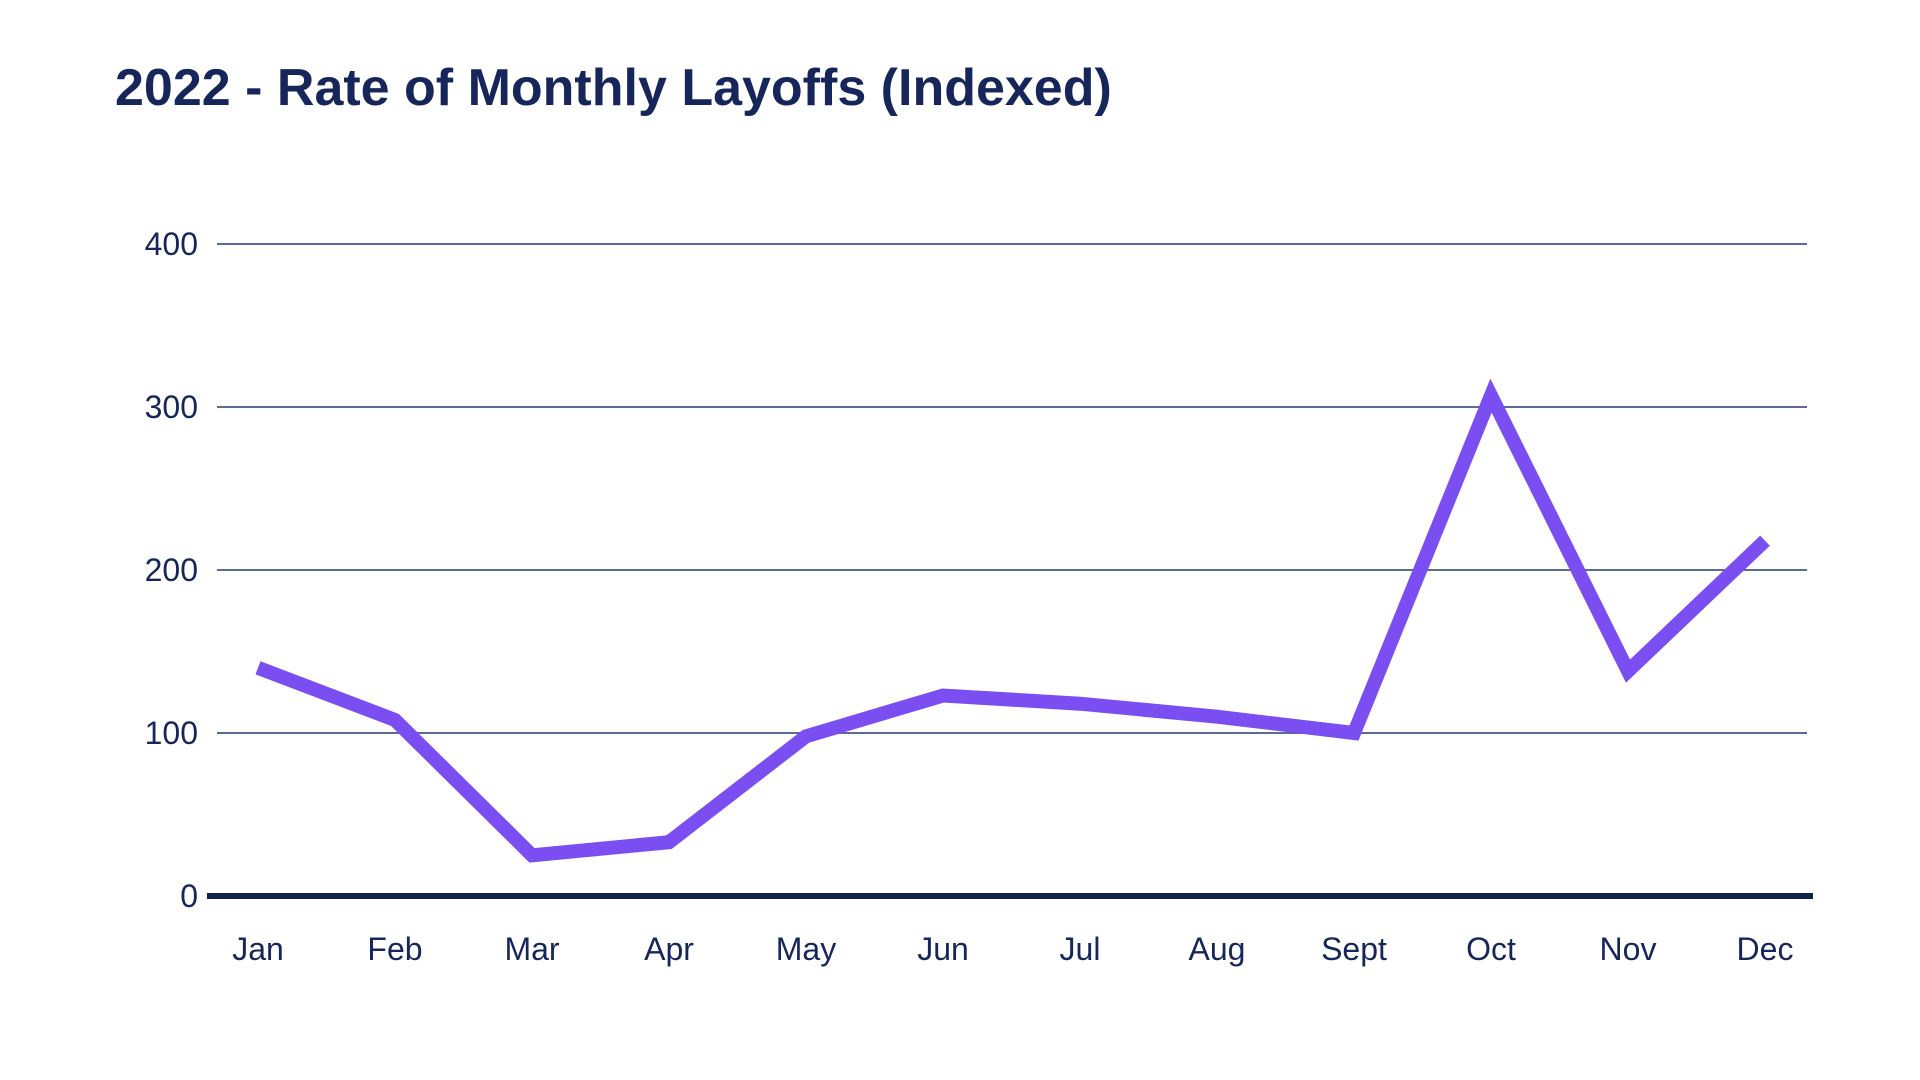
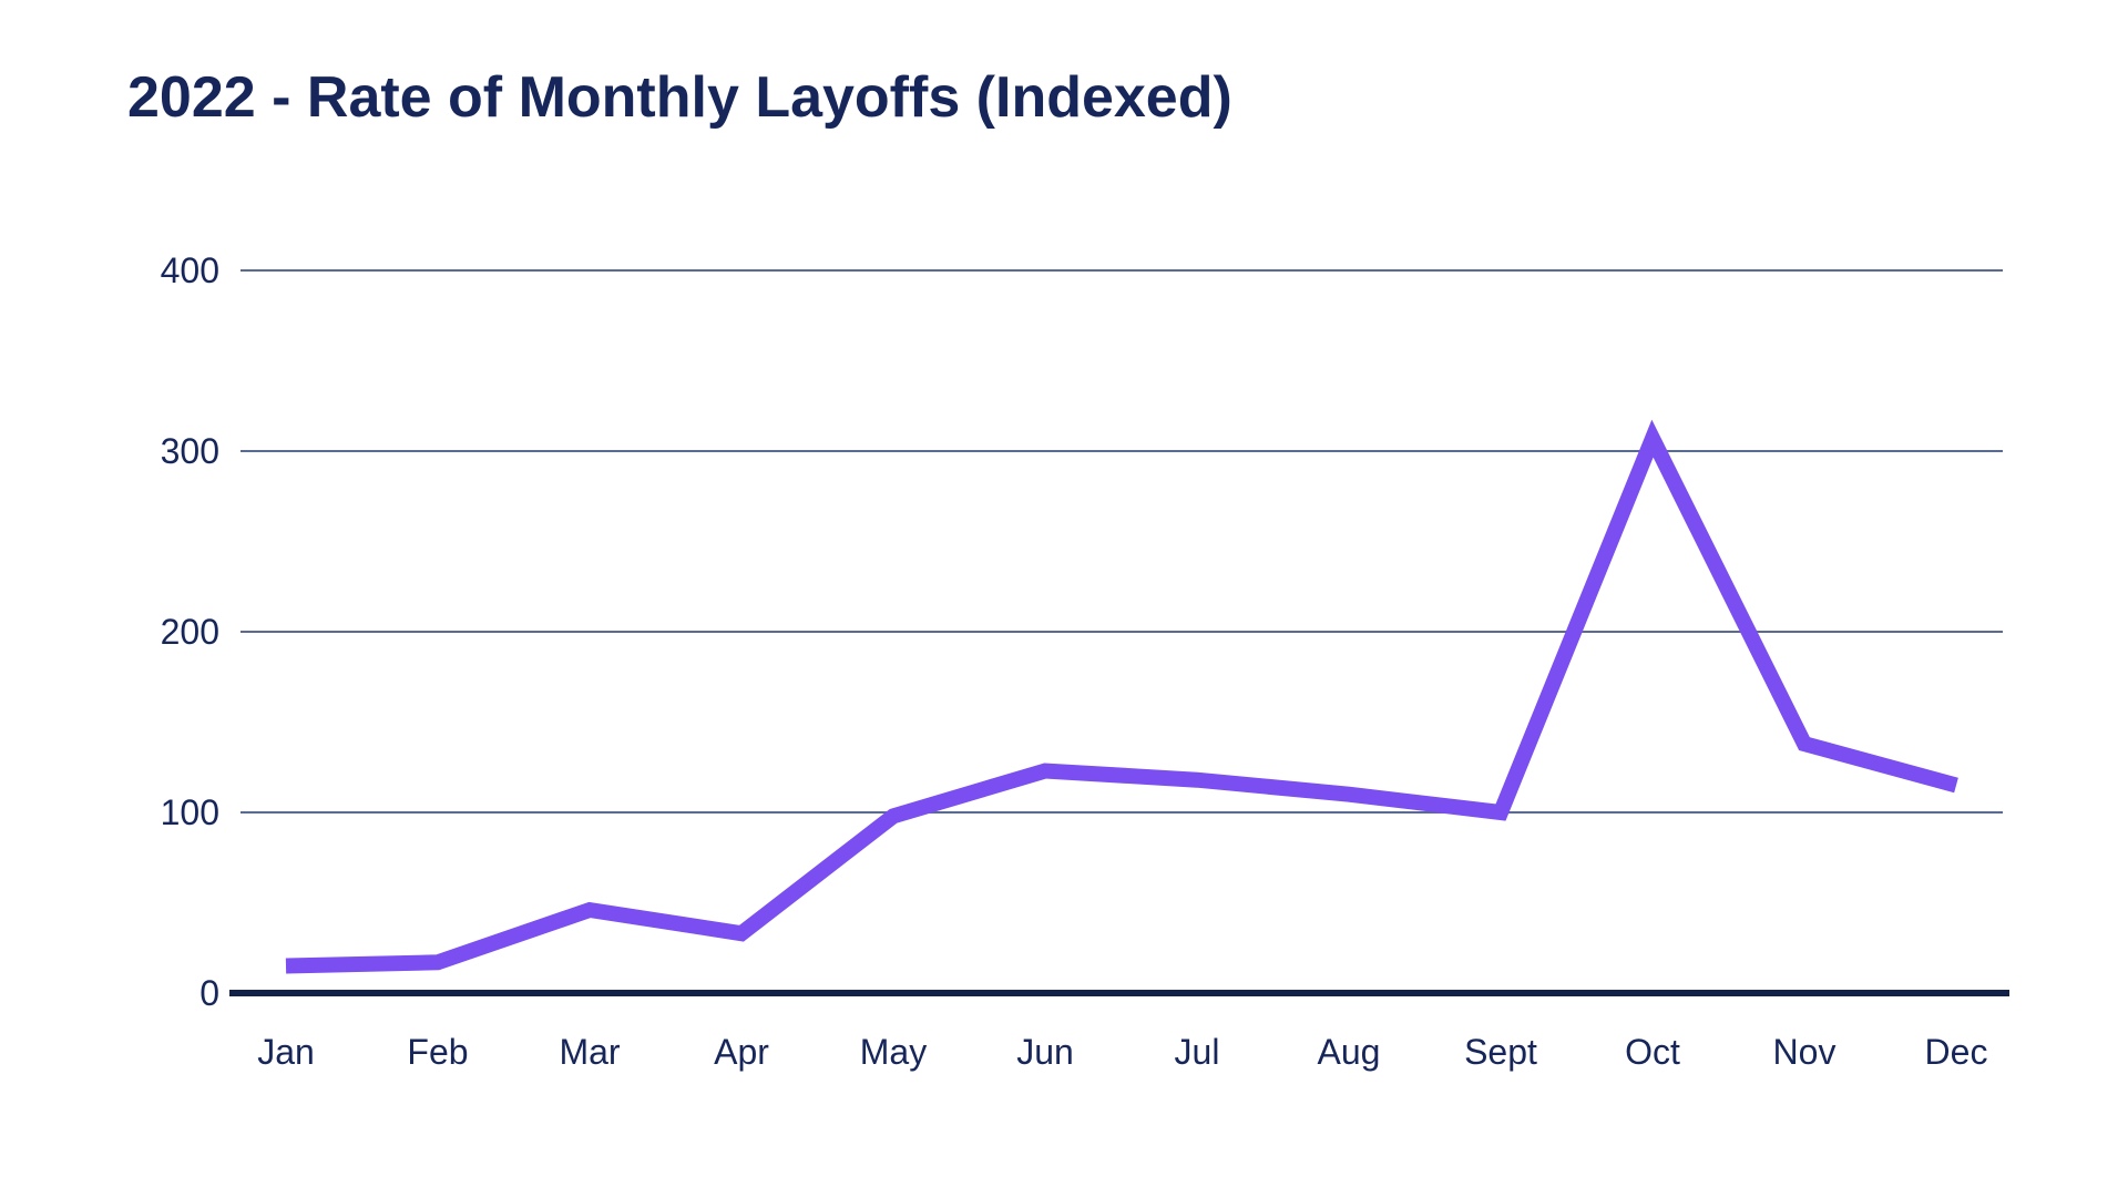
Jan: 140 -> 15
Feb: 108 -> 17
Mar: 25 -> 46
Dec: 218 -> 115
